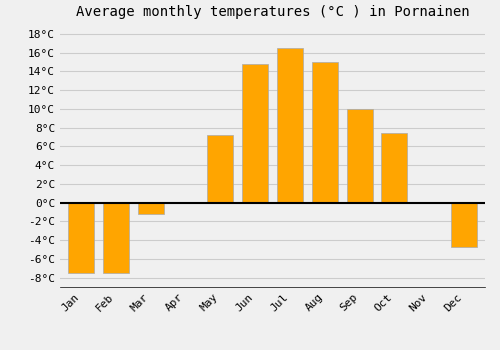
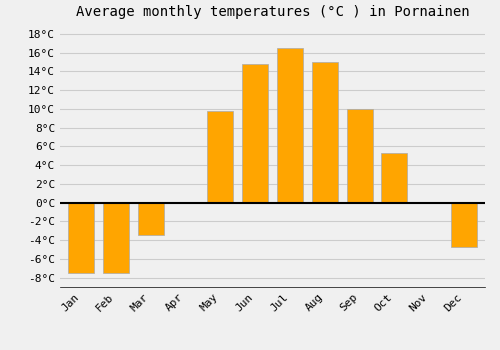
Mar: -1.2°C -> -3.5°C
May: 7.2°C -> 9.8°C
Oct: 7.4°C -> 5.3°C
